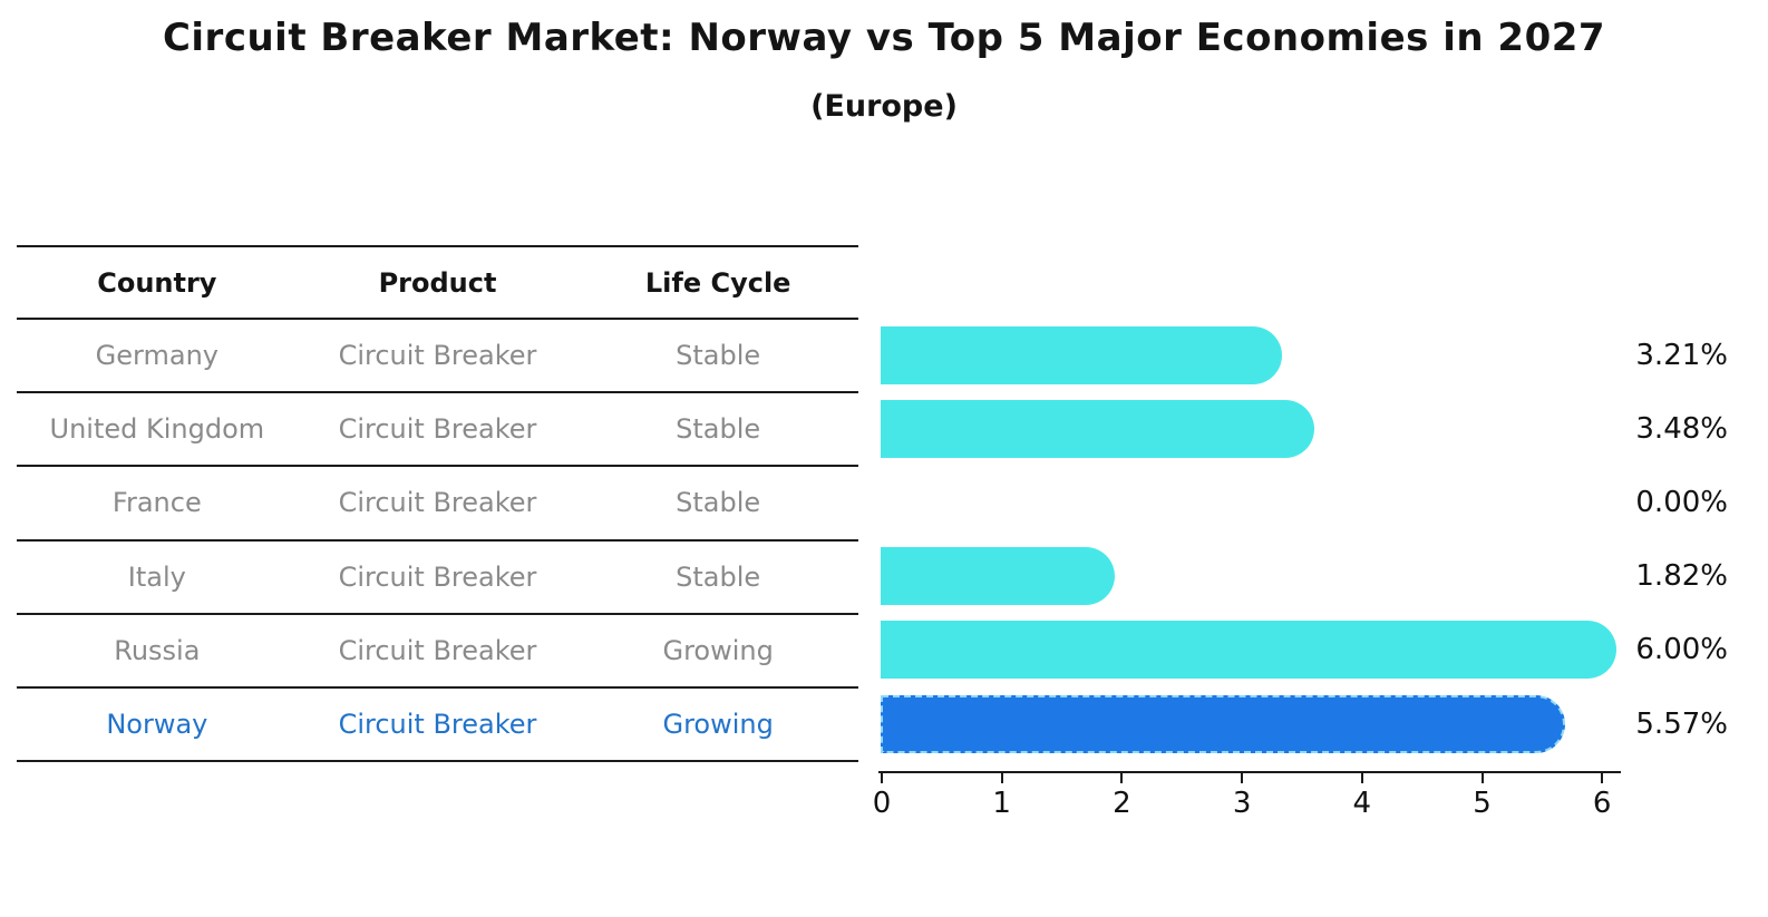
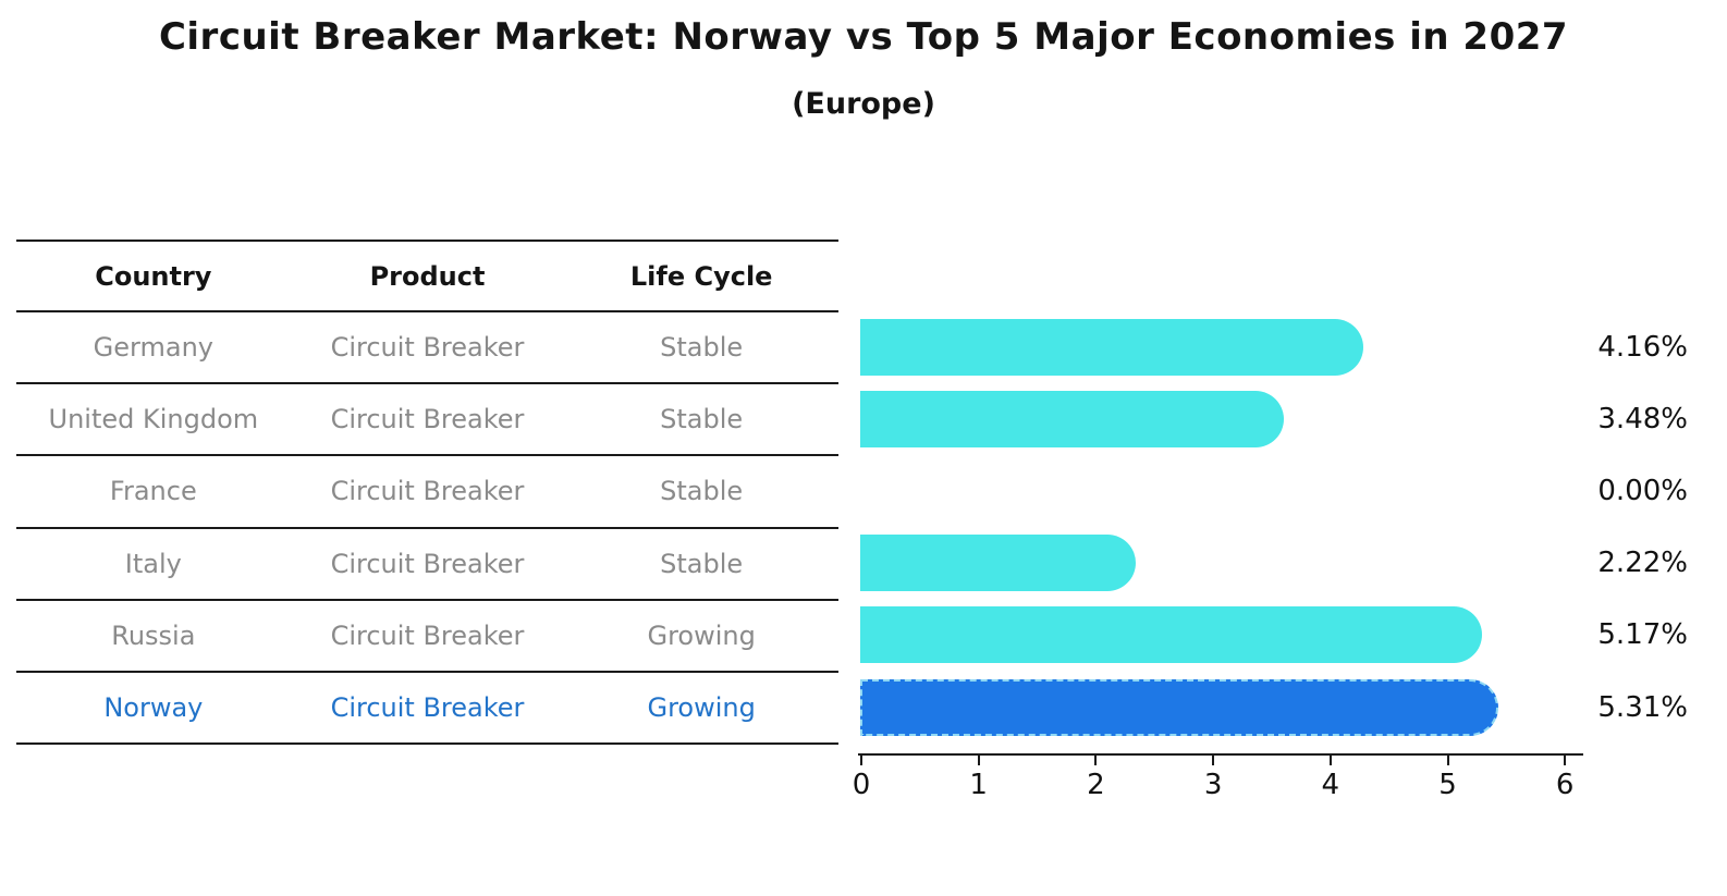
Germany: 3.21% -> 4.16%
Italy: 1.82% -> 2.22%
Russia: 6.00% -> 5.17%
Norway: 5.57% -> 5.31%
